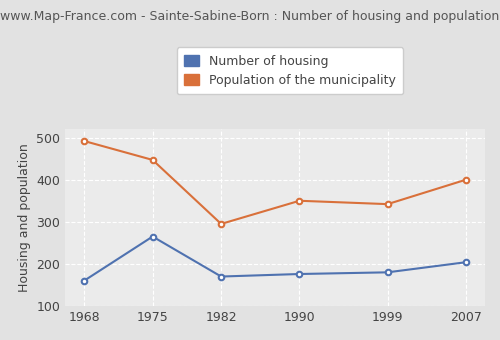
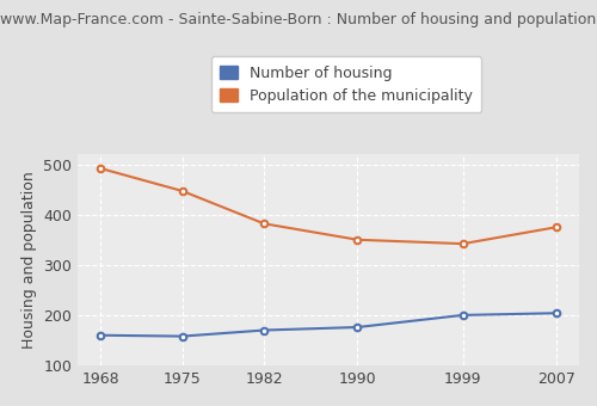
Number of housing/1975: 265 -> 158
Population of the municipality/1982: 295 -> 382
Number of housing/1999: 180 -> 200
Population of the municipality/2007: 400 -> 375
